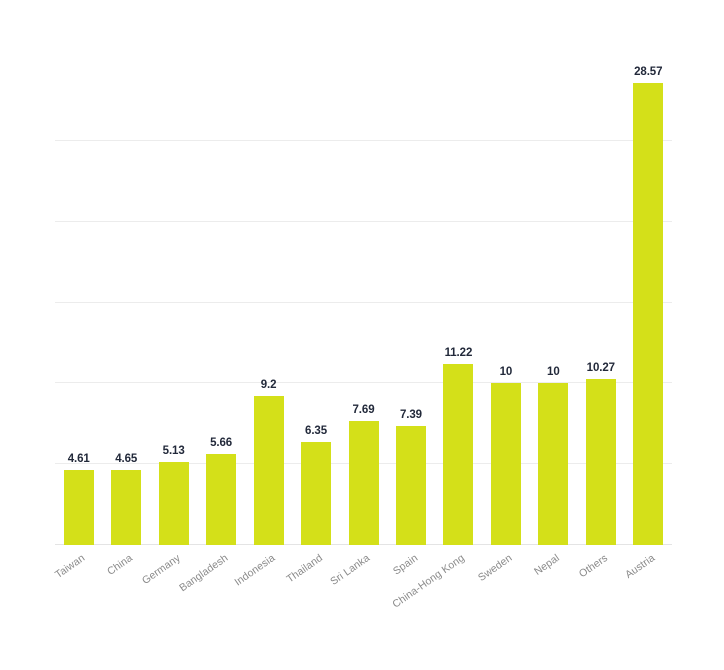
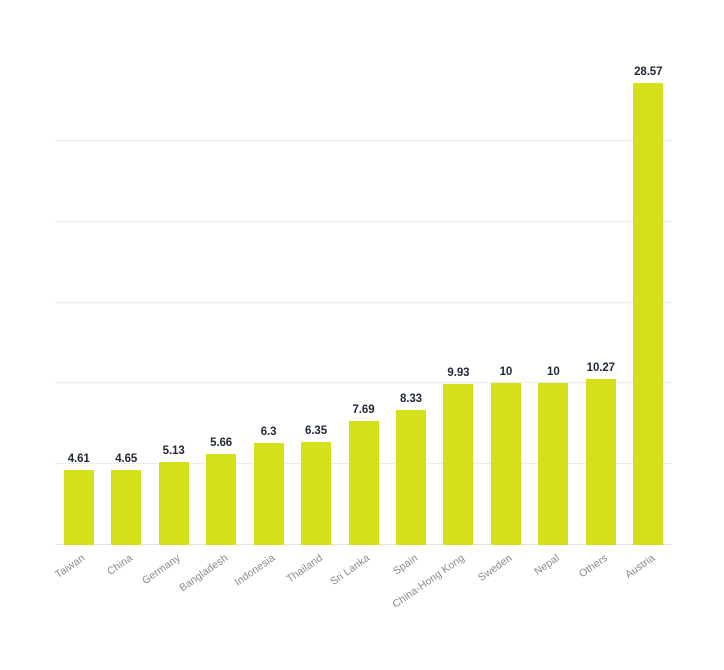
Indonesia: 9.2 -> 6.3
Spain: 7.39 -> 8.33
China-Hong Kong: 11.22 -> 9.93
